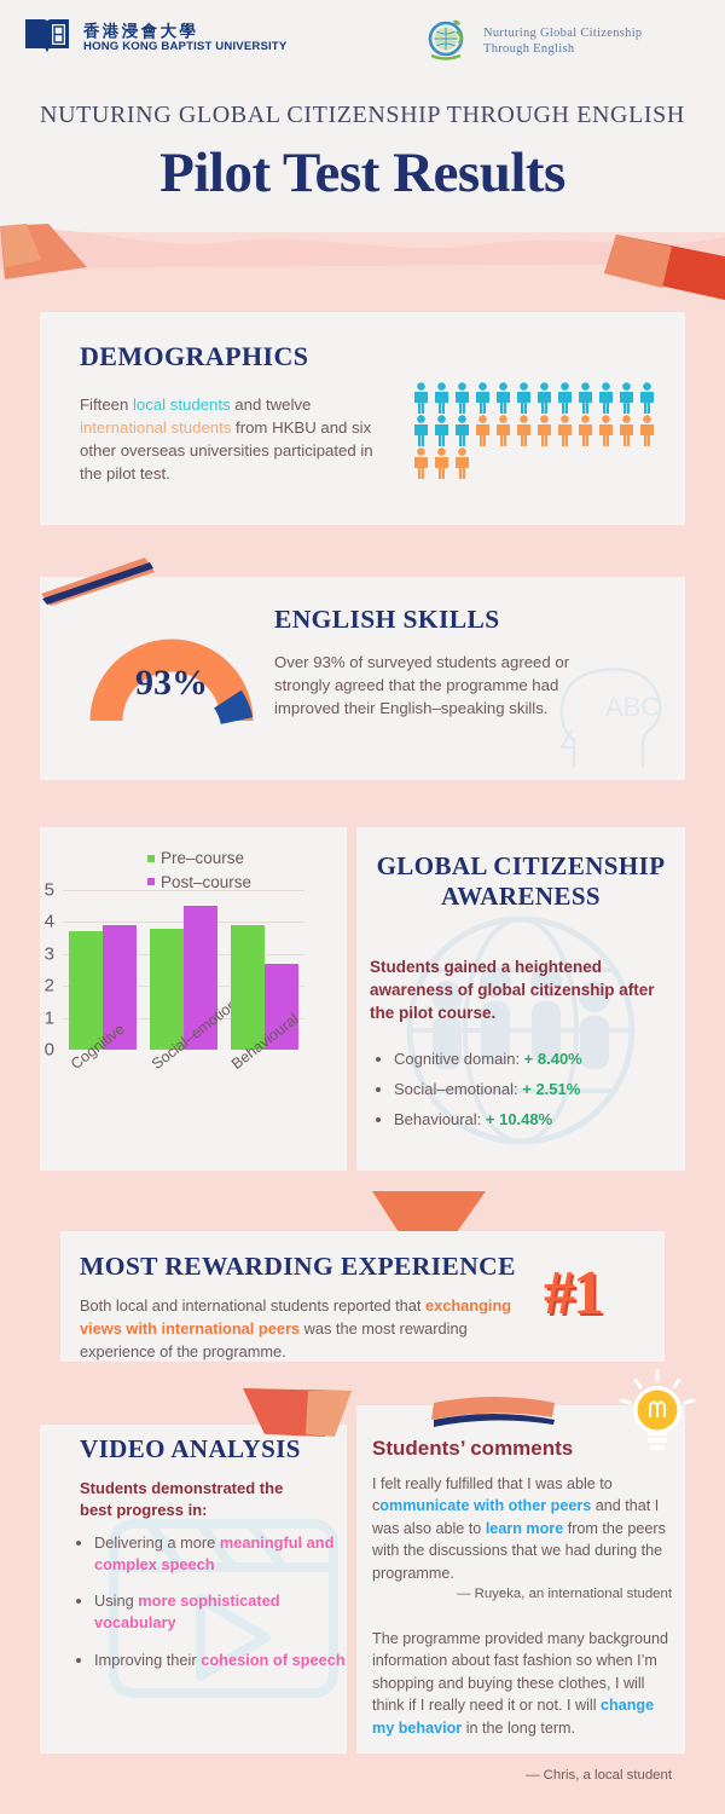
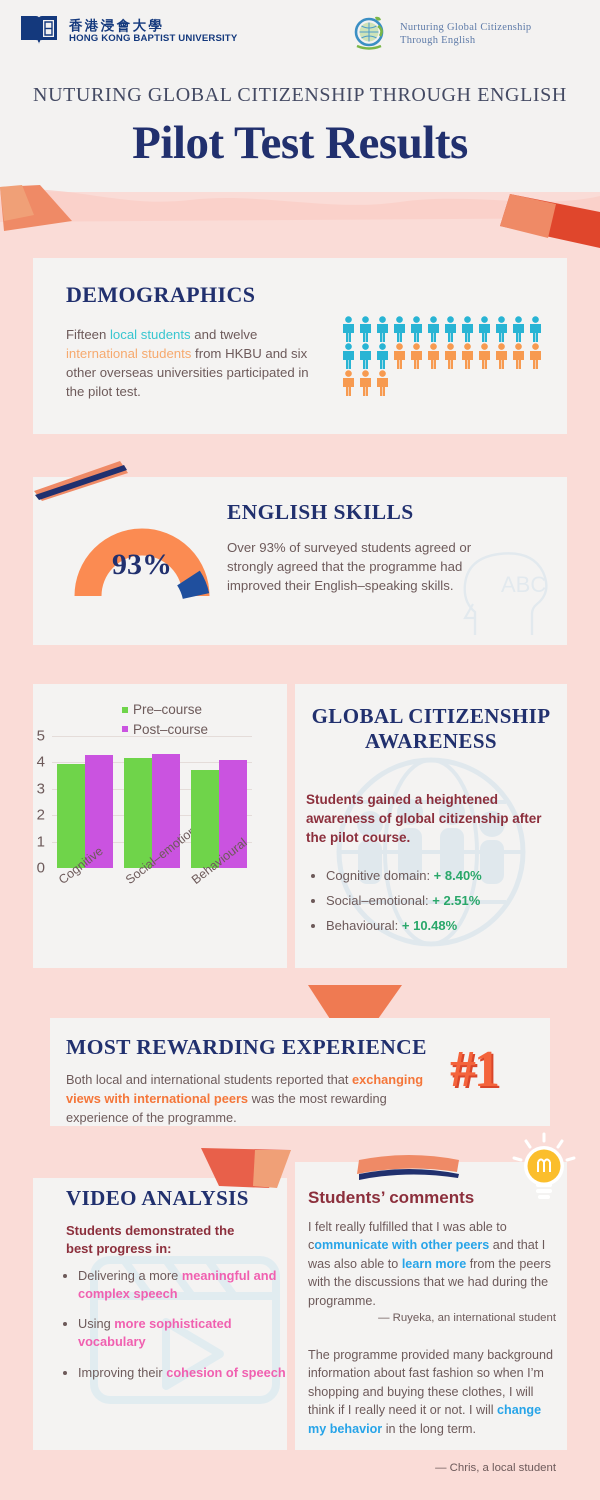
Pre–course/Cognitive: 3.7 -> 4.0
Post–course/Cognitive: 3.9 -> 4.3
Pre–course/Social–emotional: 3.8 -> 4.2
Post–course/Social–emotional: 4.5 -> 4.3
Pre–course/Behavioural: 3.9 -> 3.7
Post–course/Behavioural: 2.7 -> 4.1
